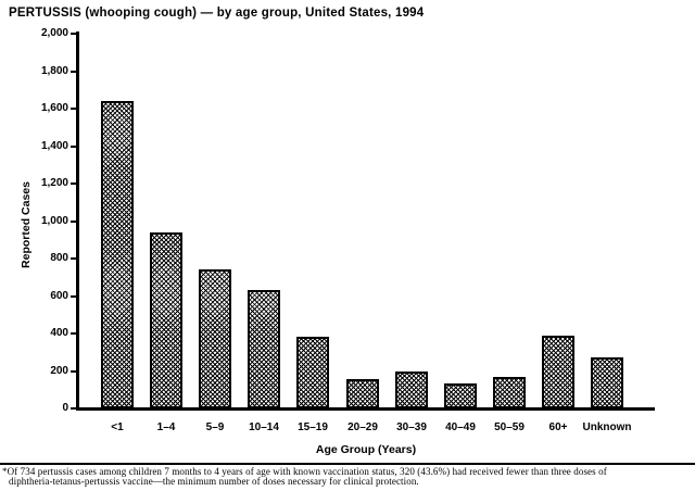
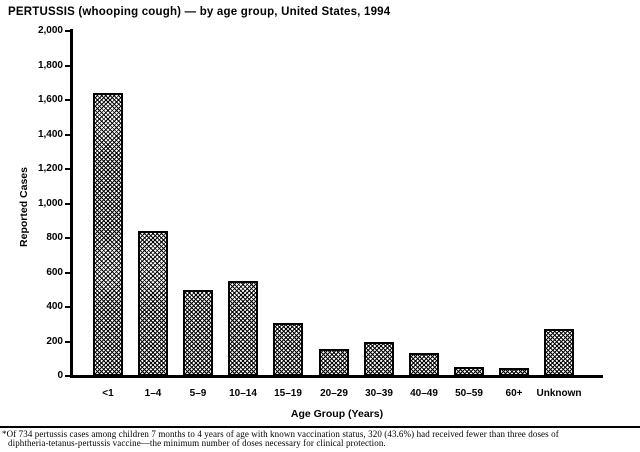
1–4: 940 -> 840
5–9: 740 -> 500
10–14: 630 -> 550
15–19: 380 -> 310
50–59: 170 -> 60
60+: 390 -> 40
